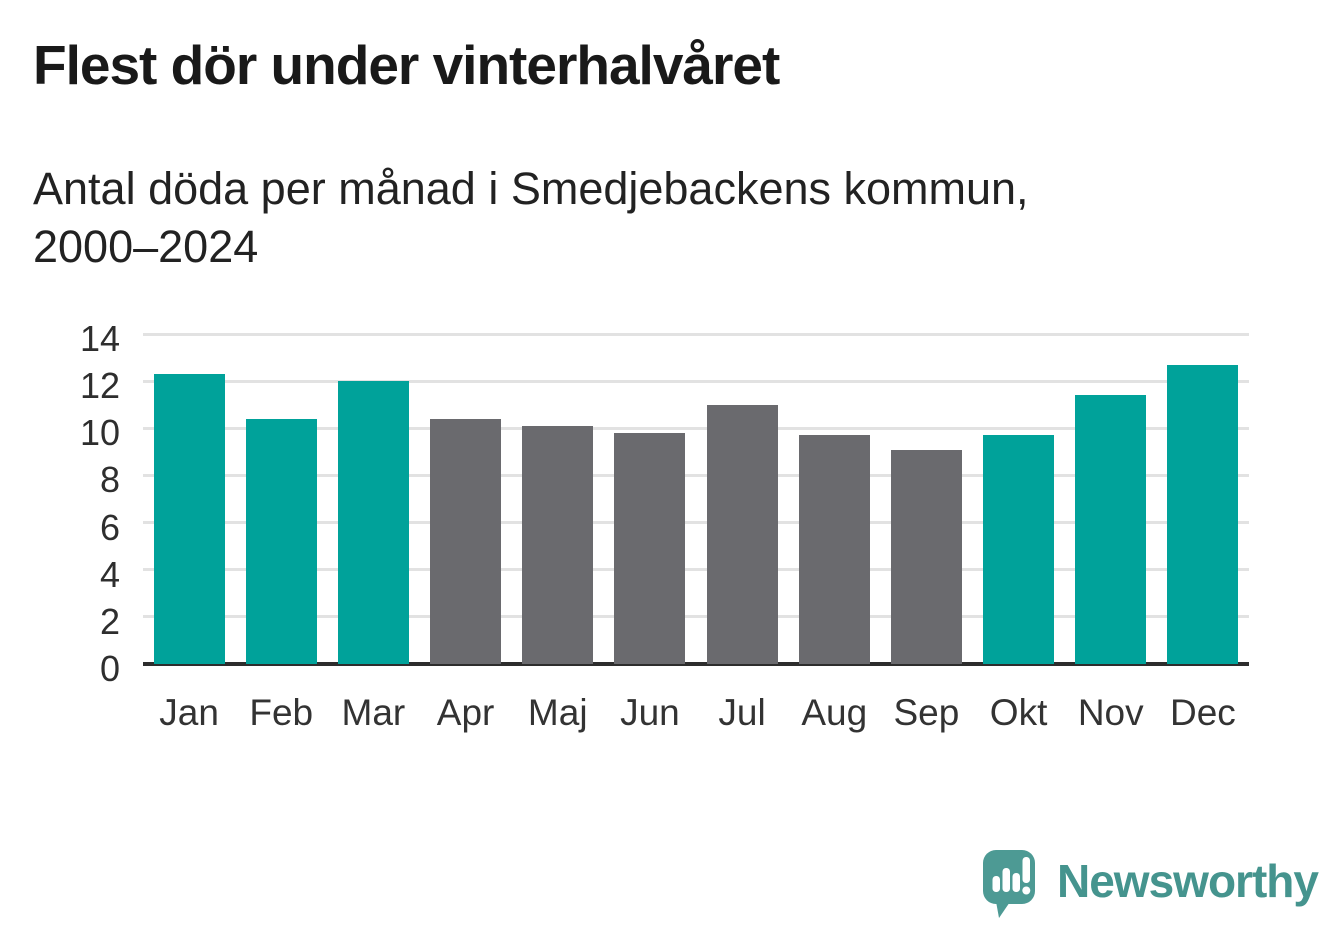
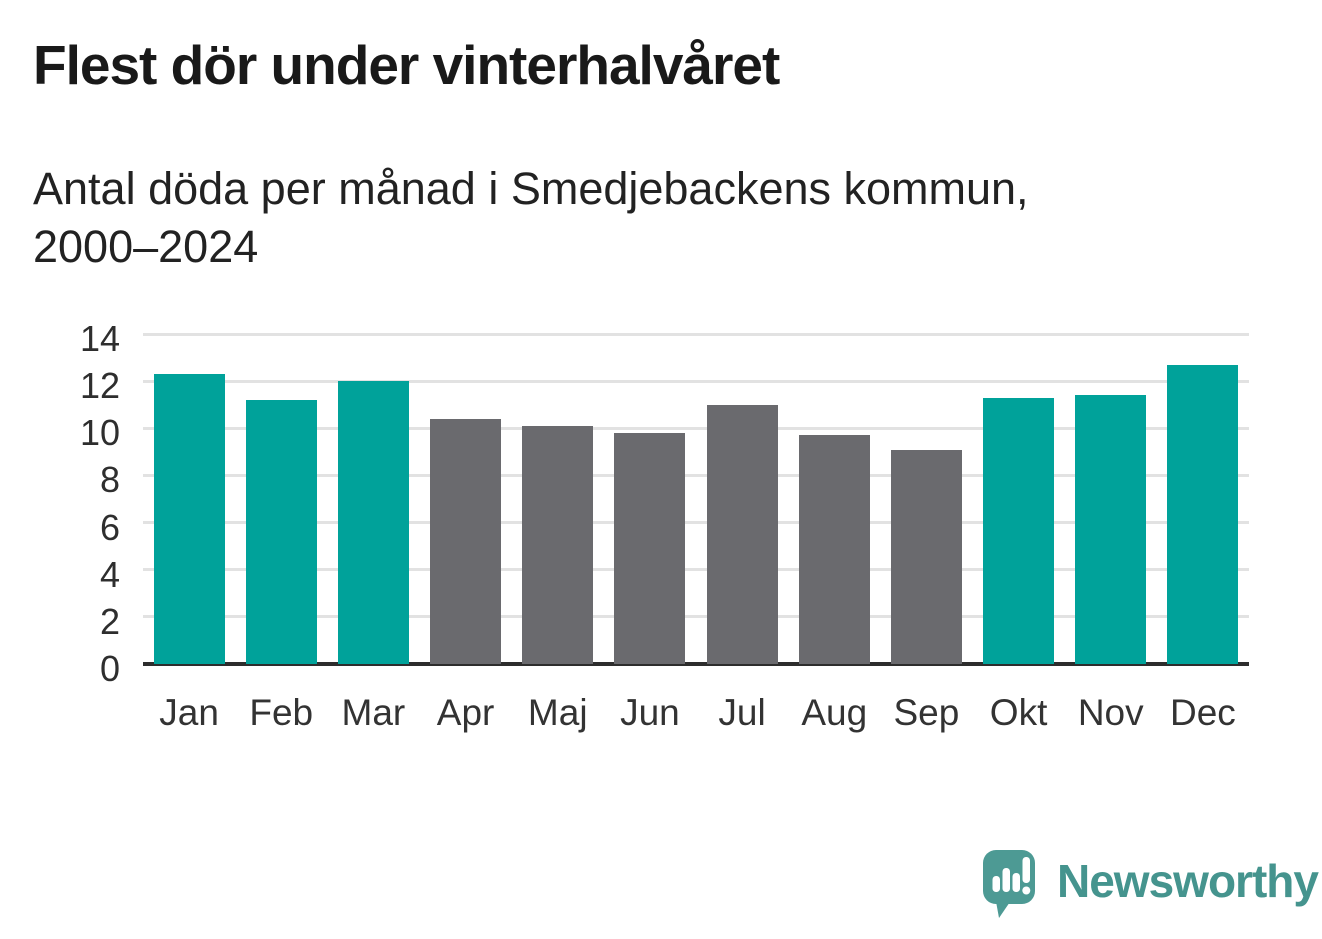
Feb: 10.4 -> 11.2
Okt: 9.7 -> 11.3
